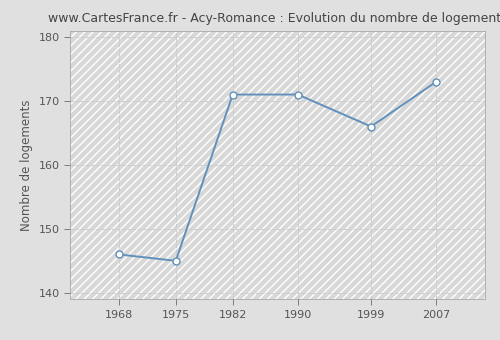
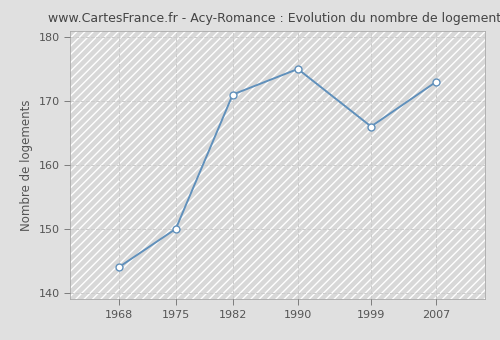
1968: 146 -> 144
1975: 145 -> 150
1990: 171 -> 175
